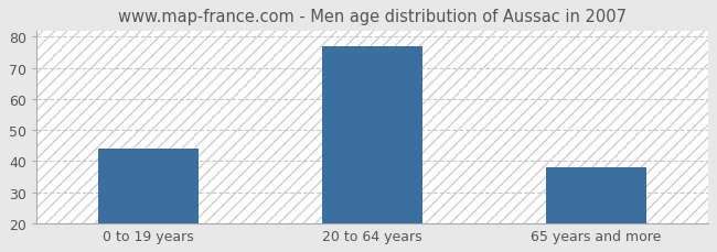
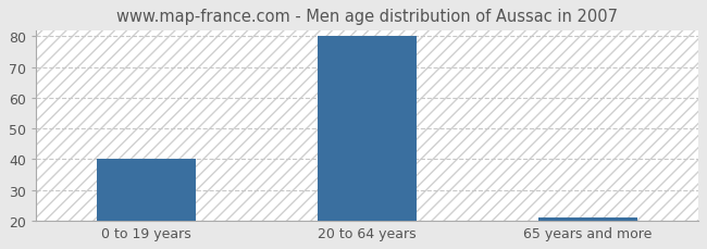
0 to 19 years: 44 -> 40
20 to 64 years: 77 -> 80
65 years and more: 38 -> 21
